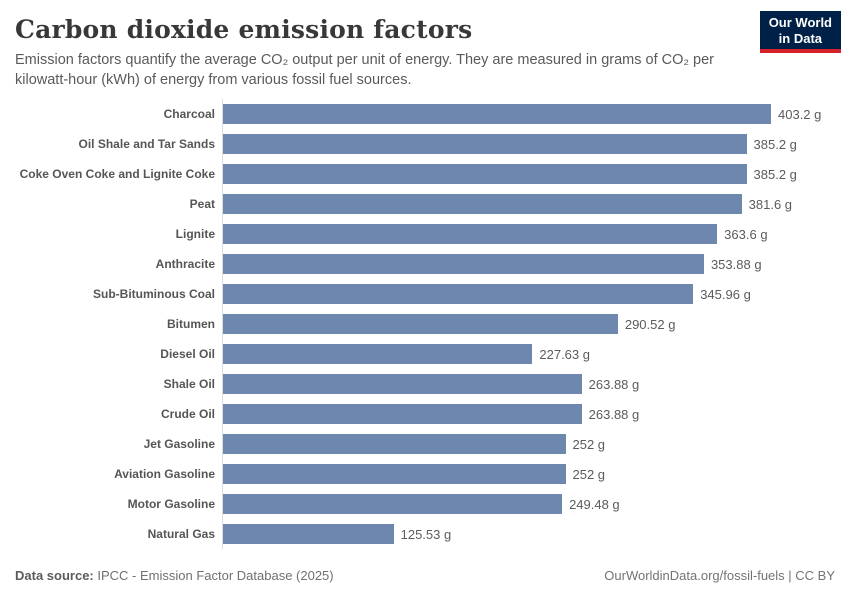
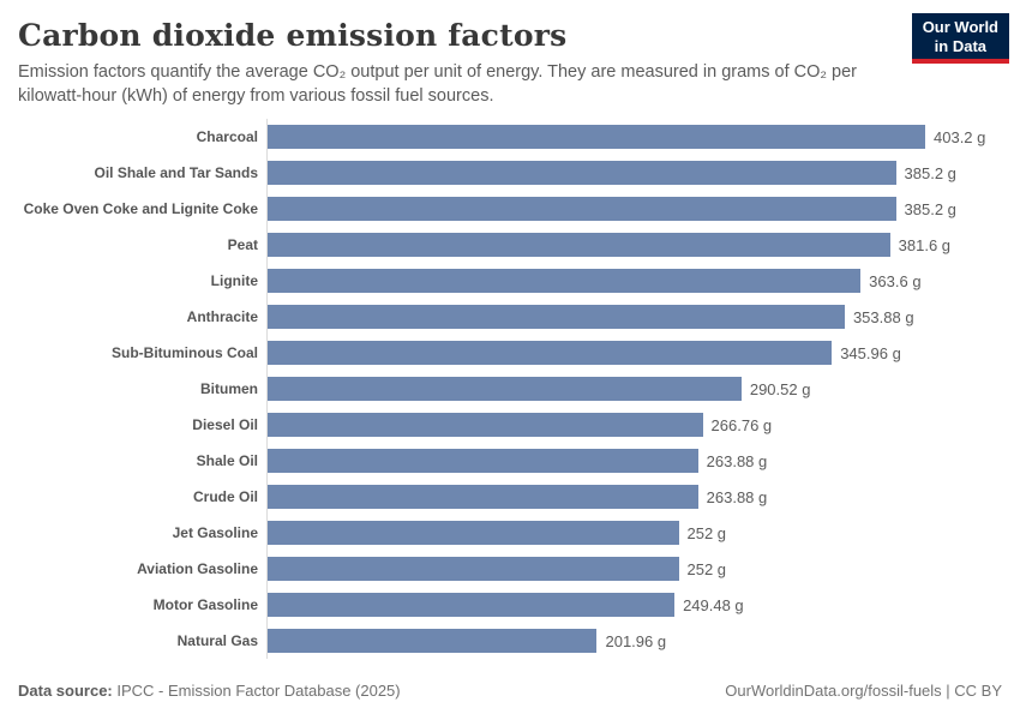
Diesel Oil: 227.63 -> 266.76
Natural Gas: 125.53 -> 201.96
